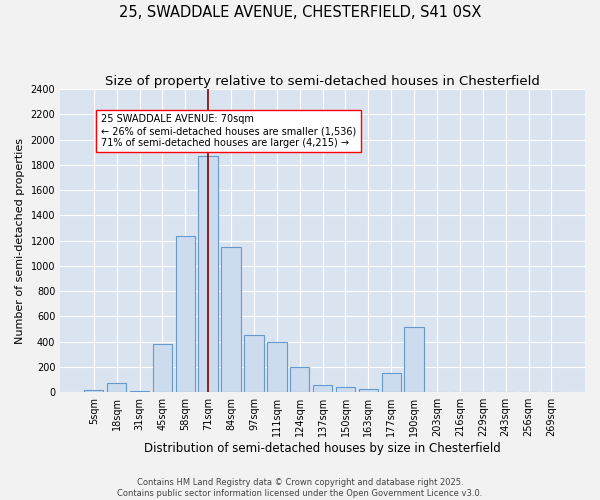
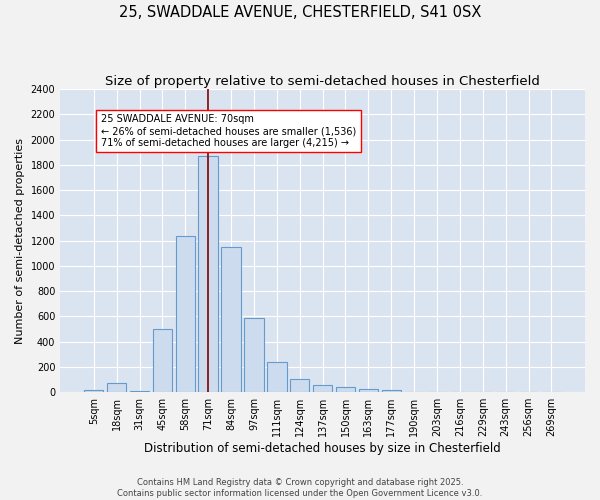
45sqm: 380 -> 500
97sqm: 450 -> 590
111sqm: 400 -> 240
124sqm: 200 -> 100
177sqm: 150 -> 10
190sqm: 520 -> 0
